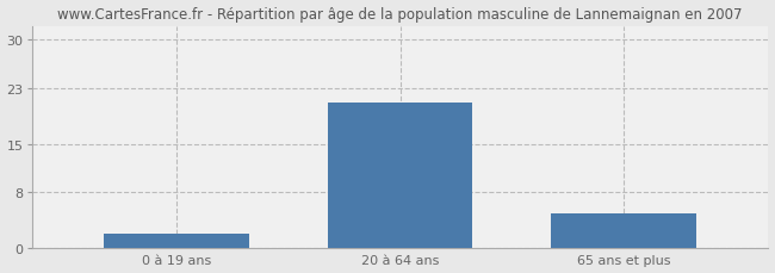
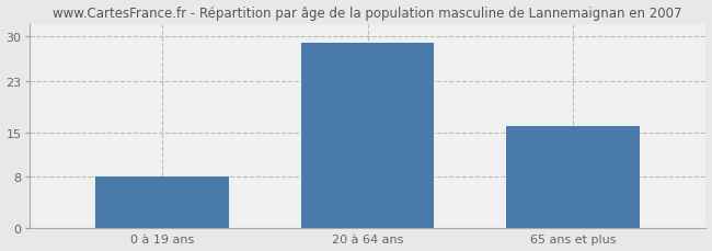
0 à 19 ans: 2 -> 8
20 à 64 ans: 21 -> 29
65 ans et plus: 5 -> 16
